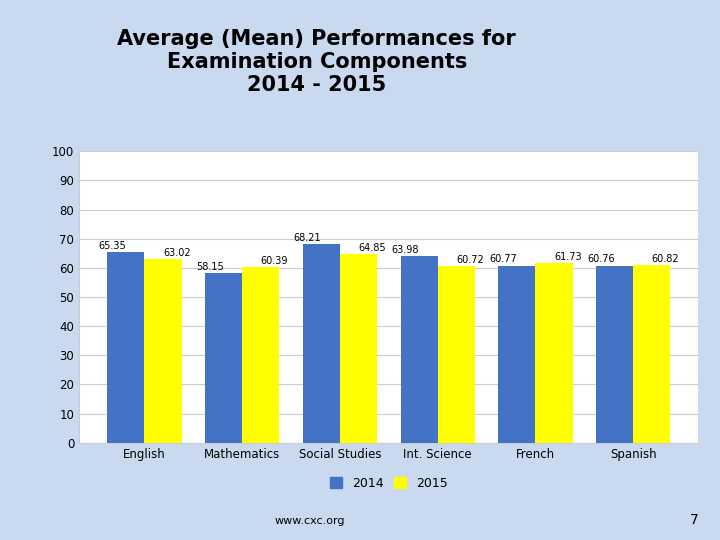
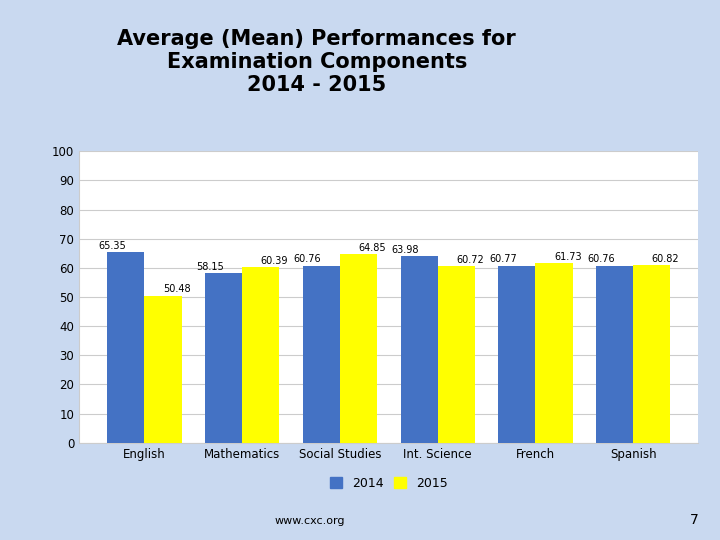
2015/English: 63.02 -> 50.48
2014/Social Studies: 68.21 -> 60.76
